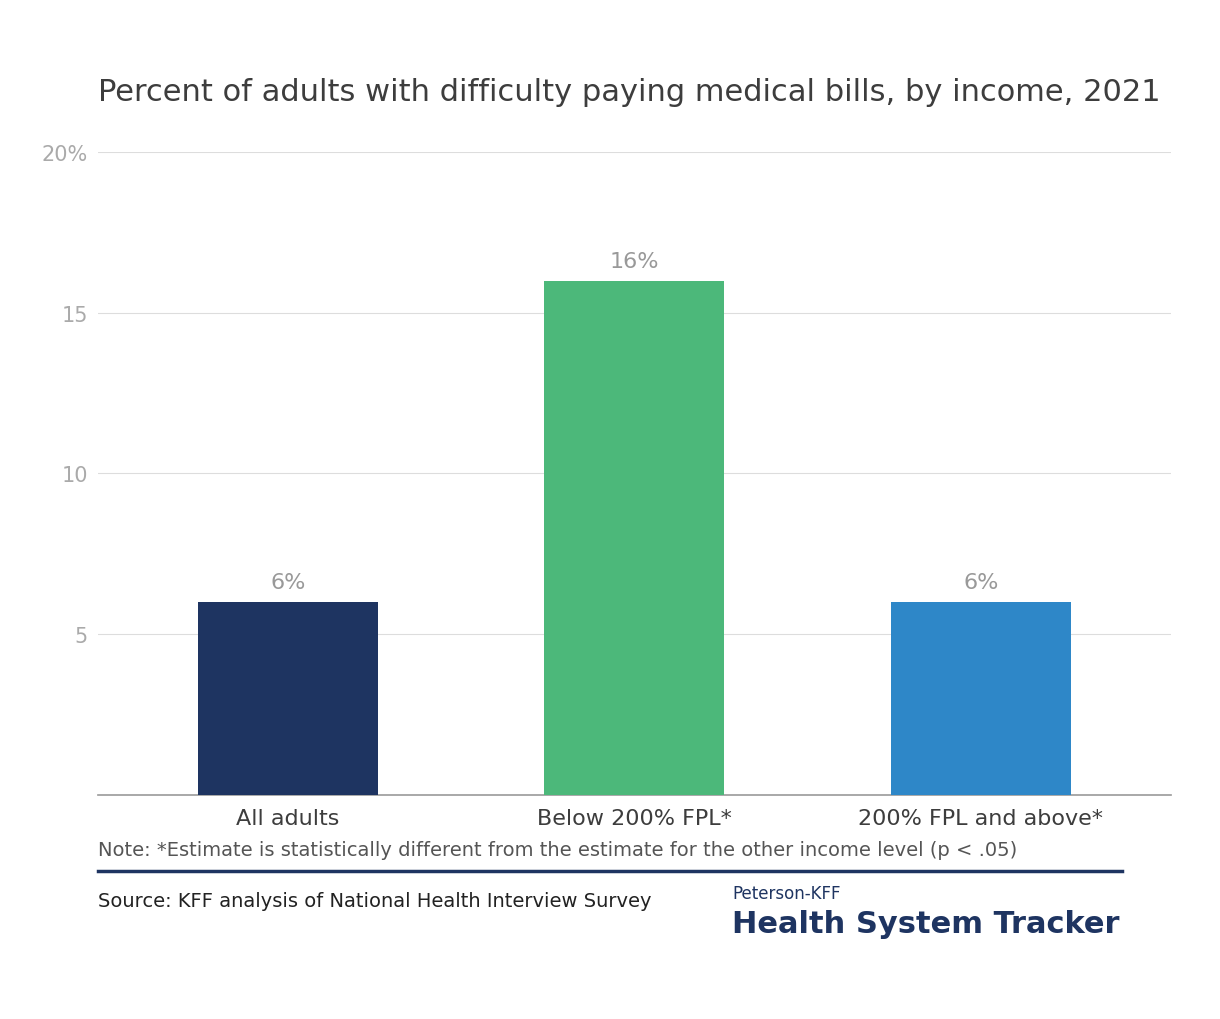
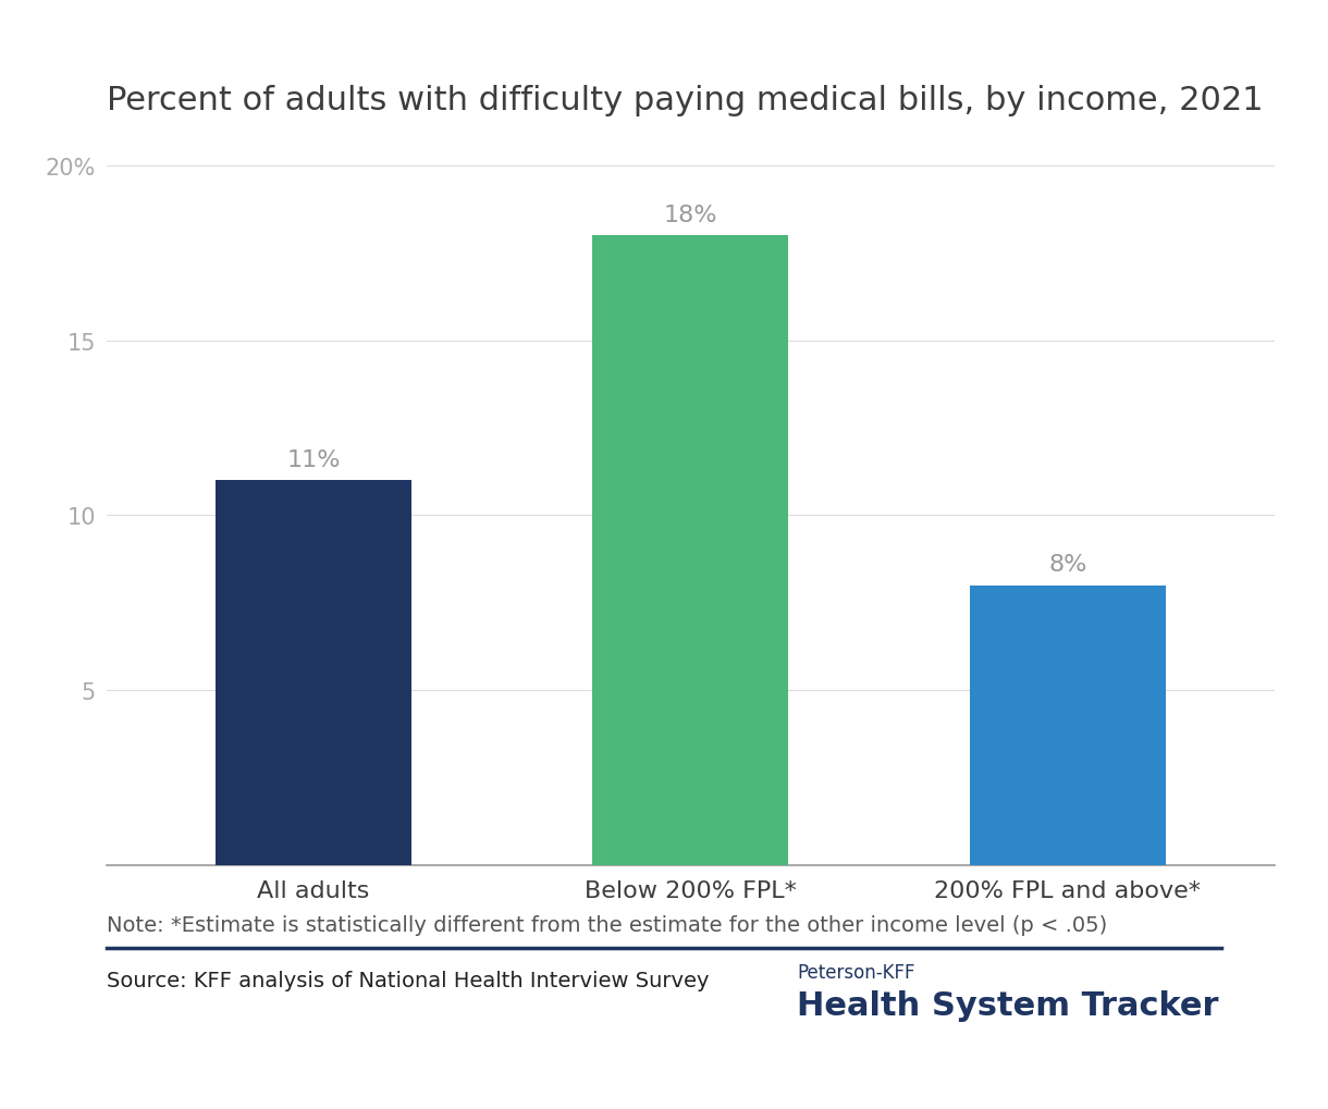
All adults: 6% -> 11%
Below 200% FPL*: 16% -> 18%
200% FPL and above*: 6% -> 8%
